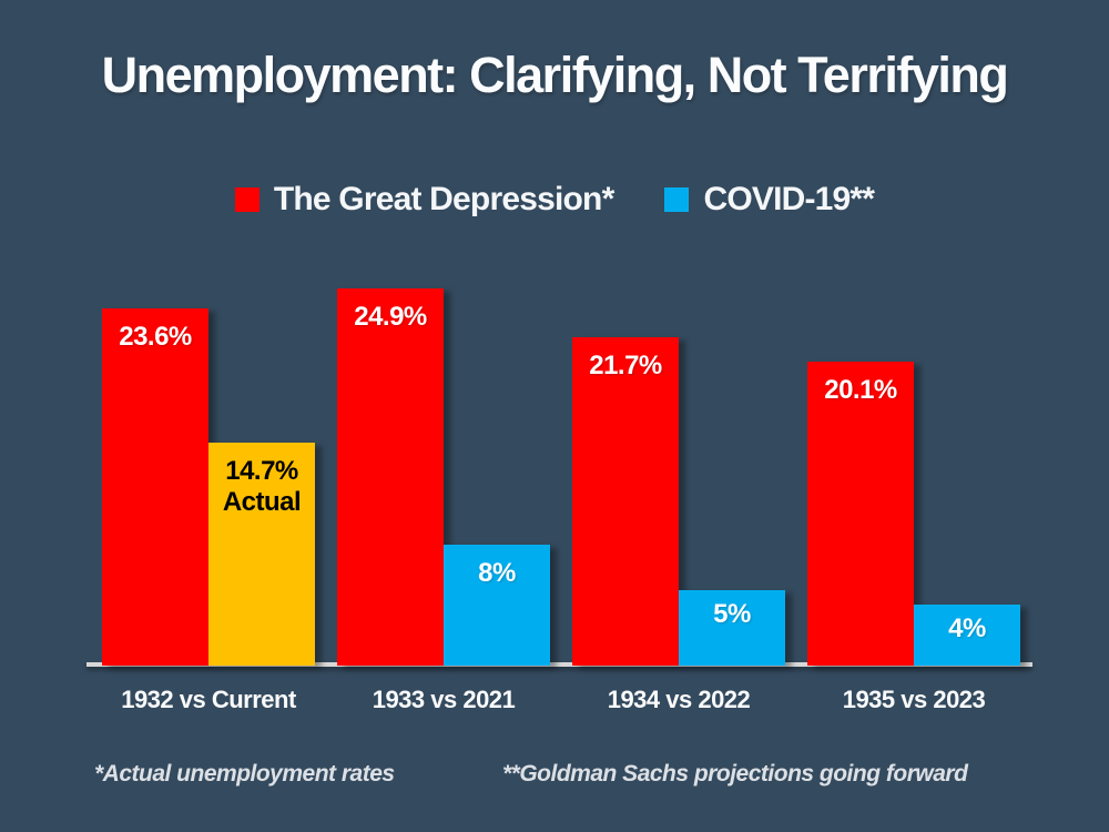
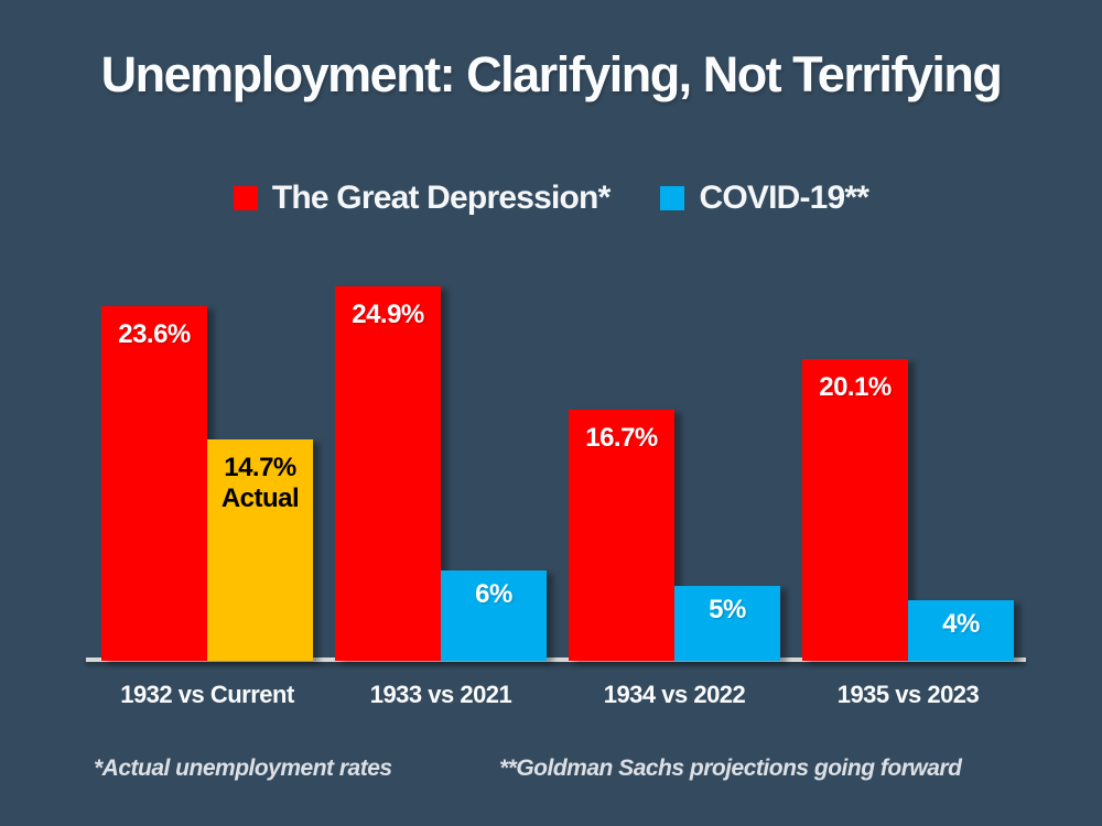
COVID-19**/1933 vs 2021: 8% -> 6%
The Great Depression*/1934 vs 2022: 21.7% -> 16.7%
